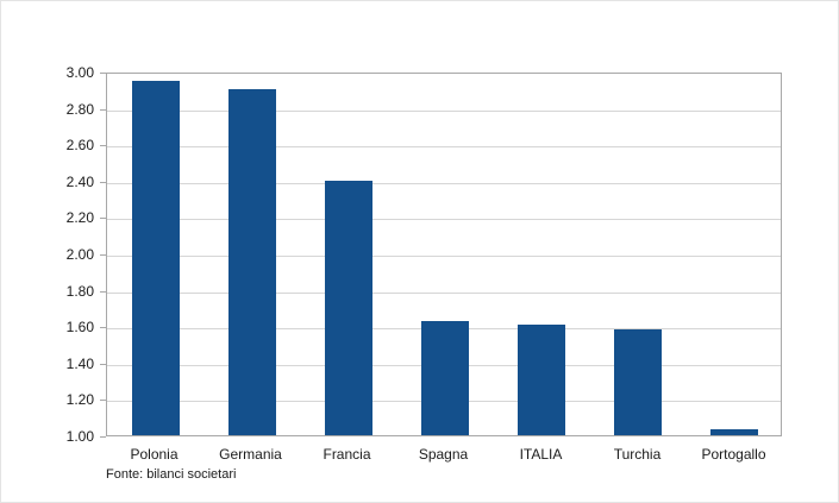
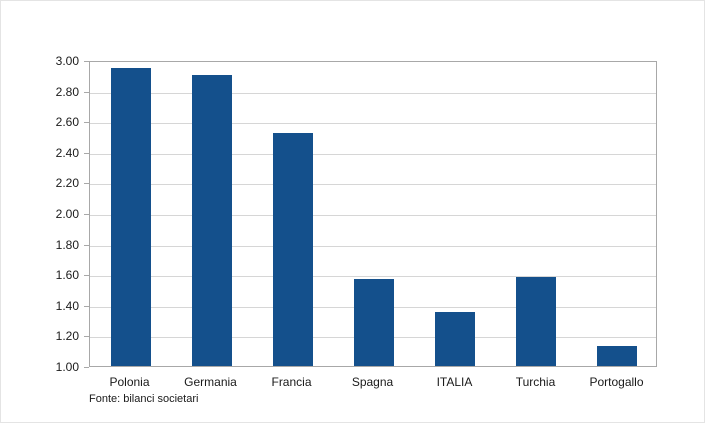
Francia: 2.40 -> 2.52
Spagna: 1.63 -> 1.57
ITALIA: 1.61 -> 1.35
Portogallo: 1.03 -> 1.13
